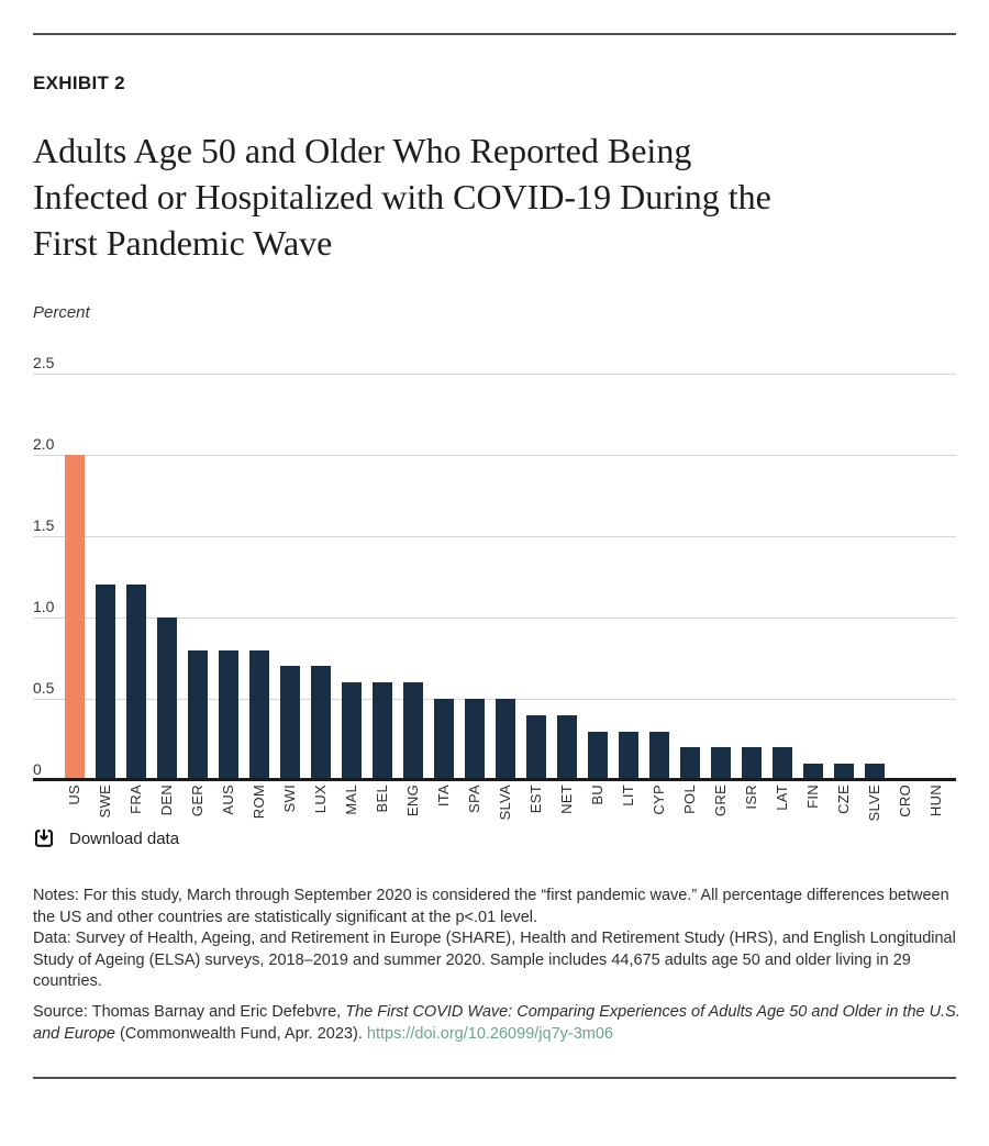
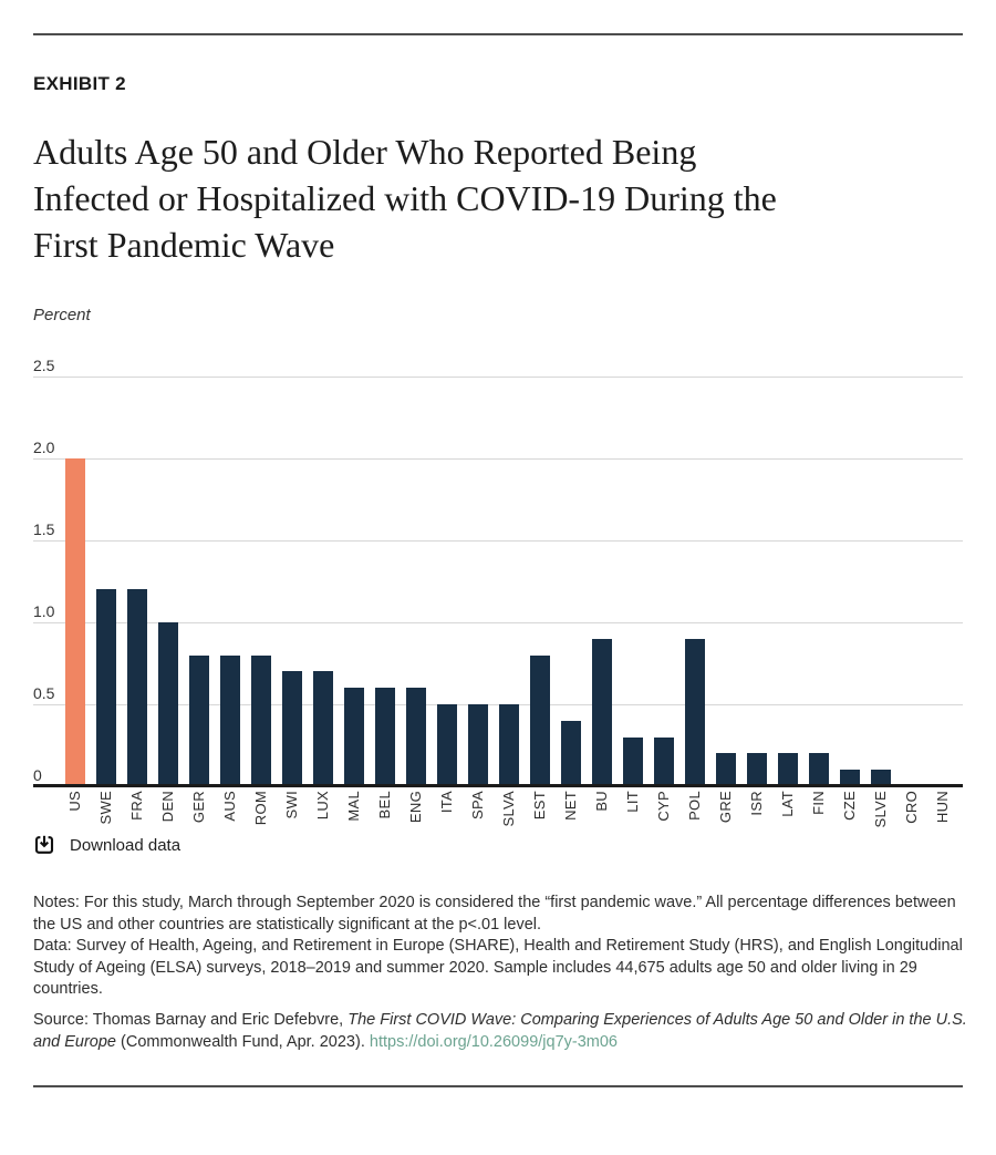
EST: 0.4 -> 0.8
BU: 0.3 -> 0.9
POL: 0.2 -> 0.9
FIN: 0.1 -> 0.2
